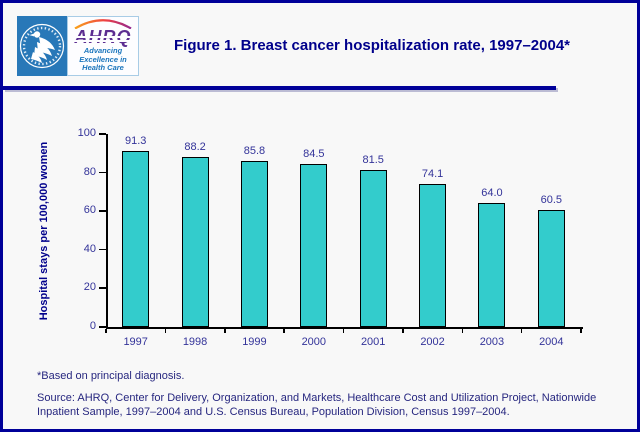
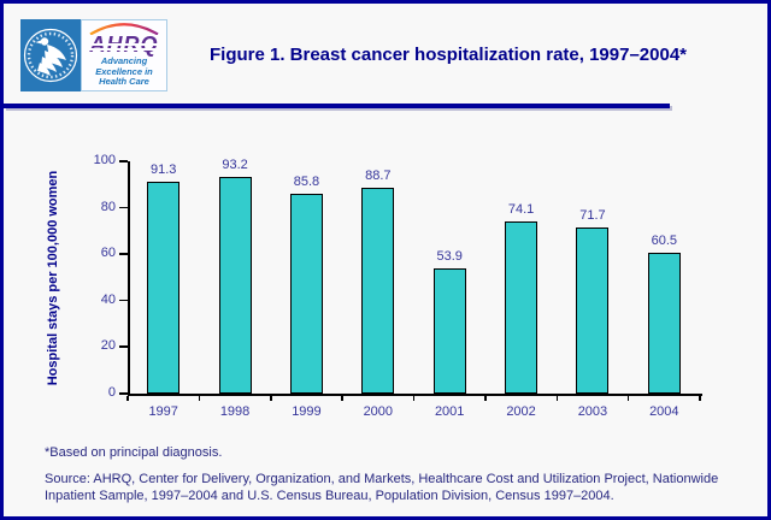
1998: 88.2 -> 93.2
2000: 84.5 -> 88.7
2001: 81.5 -> 53.9
2003: 64.0 -> 71.7
